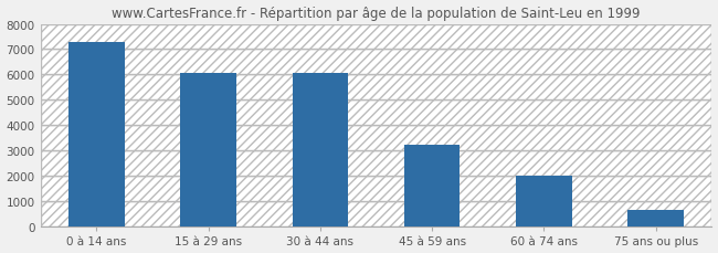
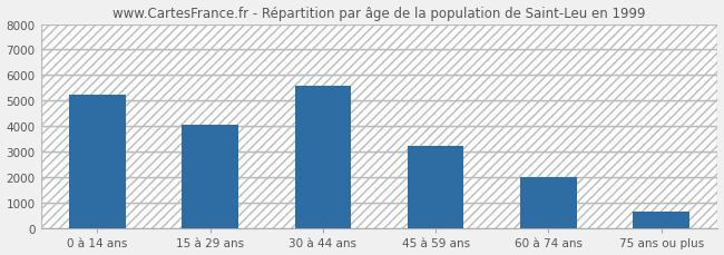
0 à 14 ans: 7300 -> 5250
15 à 29 ans: 6050 -> 4050
30 à 44 ans: 6050 -> 5600
